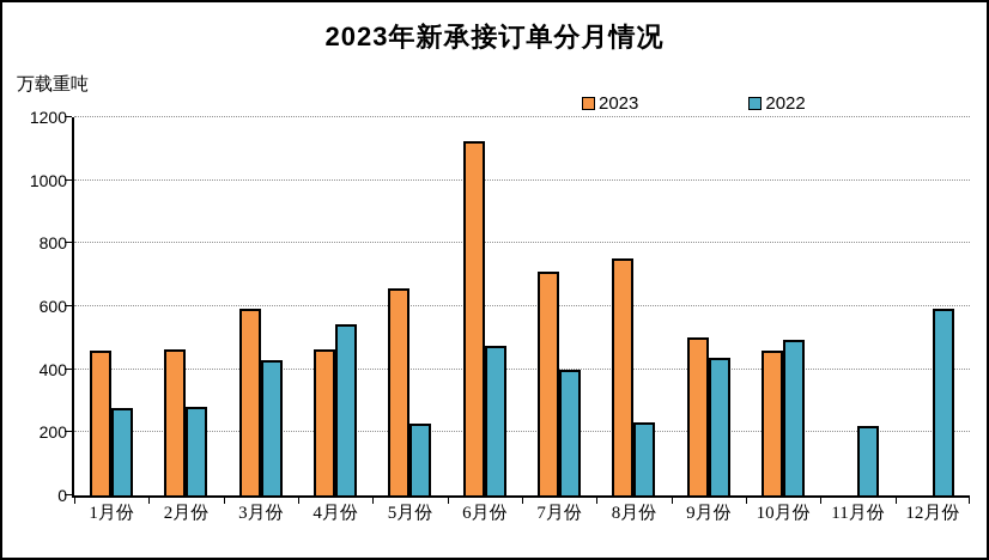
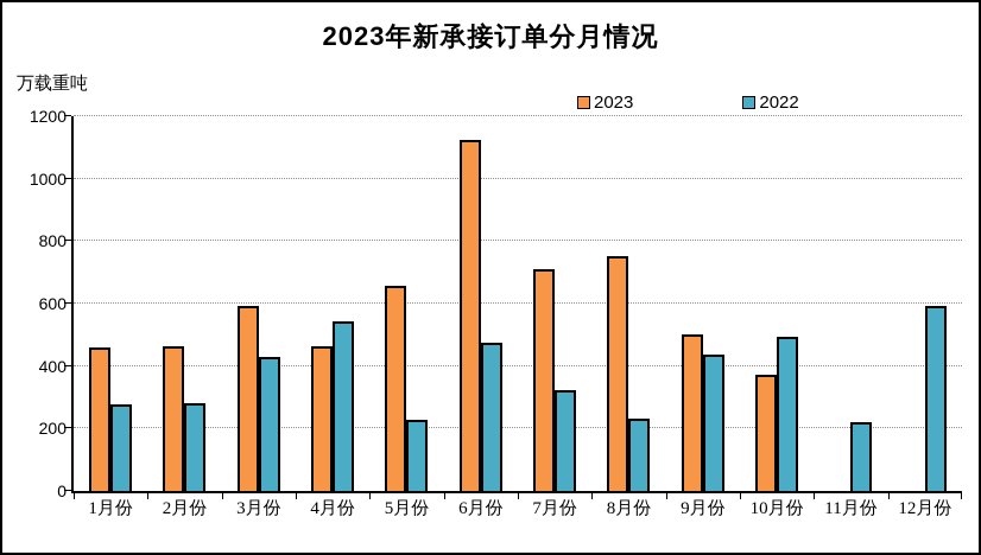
2022/7月份: 400 -> 320
2023/10月份: 460 -> 370
